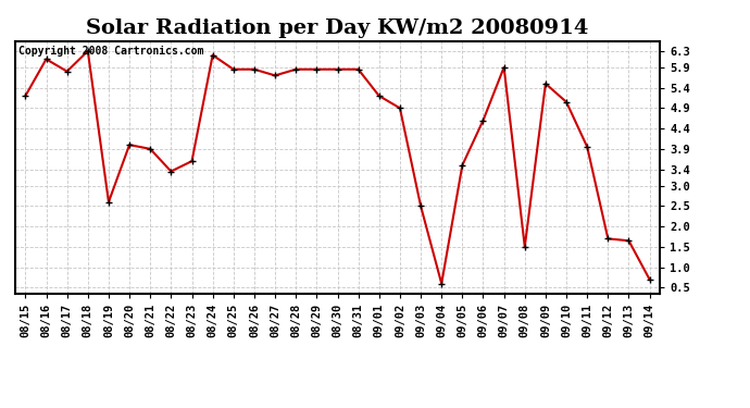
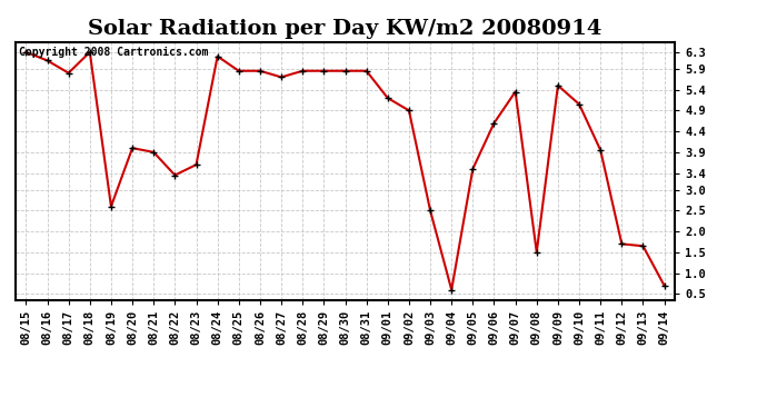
08/15: 5.20 -> 6.30
09/07: 5.90 -> 5.35
